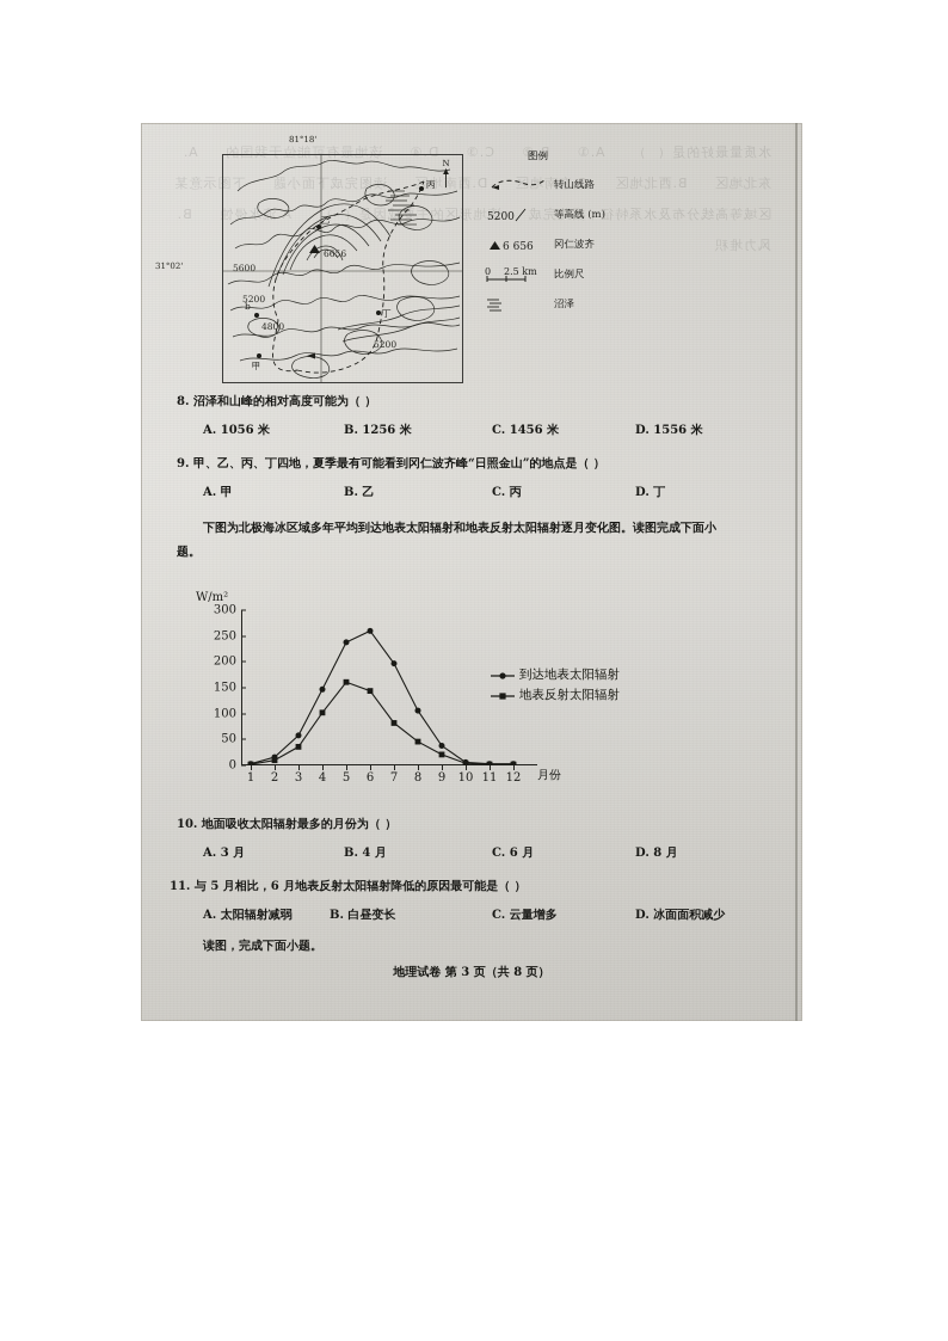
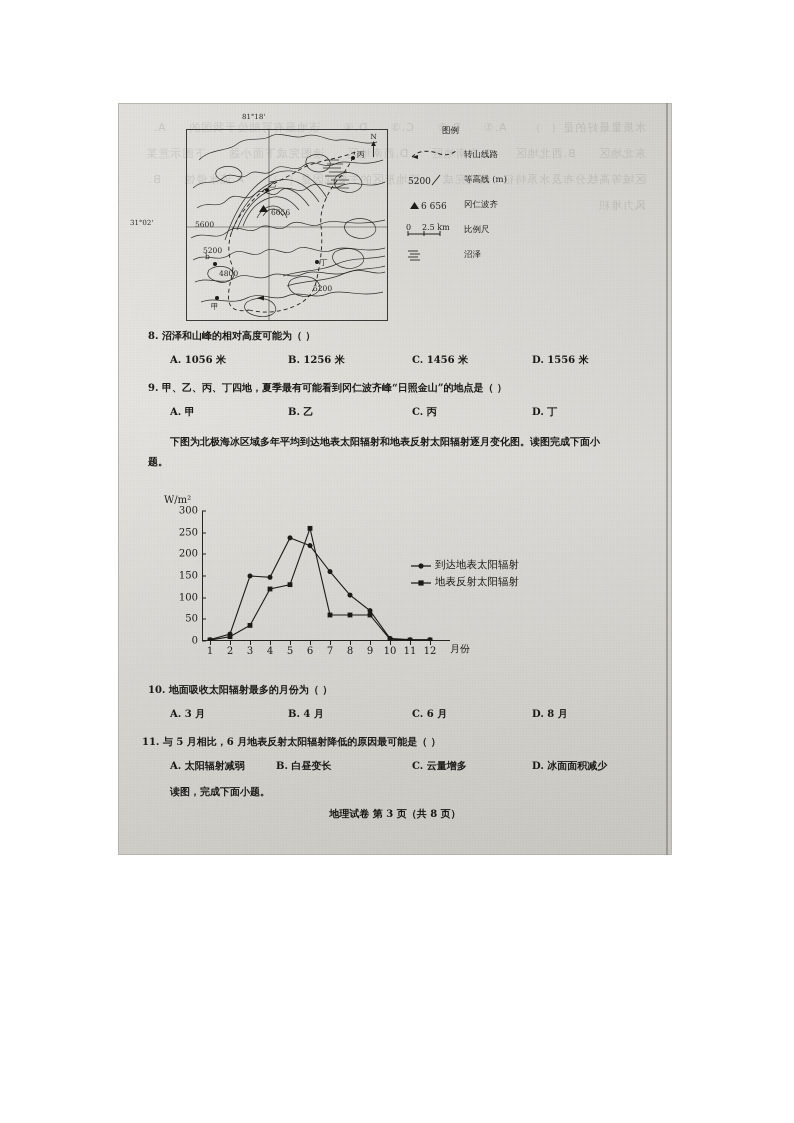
到达地表太阳辐射/3: 60 -> 150
地表反射太阳辐射/4: 100 -> 120
地表反射太阳辐射/5: 160 -> 130
到达地表太阳辐射/6: 260 -> 220
地表反射太阳辐射/6: 140 -> 260
到达地表太阳辐射/7: 200 -> 160
地表反射太阳辐射/7: 80 -> 60
地表反射太阳辐射/8: 50 -> 60
到达地表太阳辐射/9: 40 -> 70
地表反射太阳辐射/9: 20 -> 60
